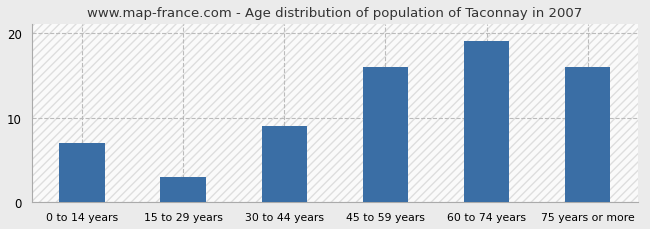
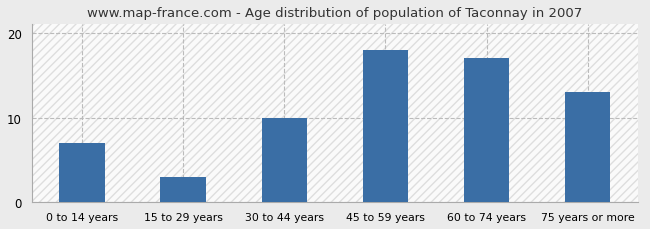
30 to 44 years: 9 -> 10
45 to 59 years: 16 -> 18
60 to 74 years: 19 -> 17
75 years or more: 16 -> 13
